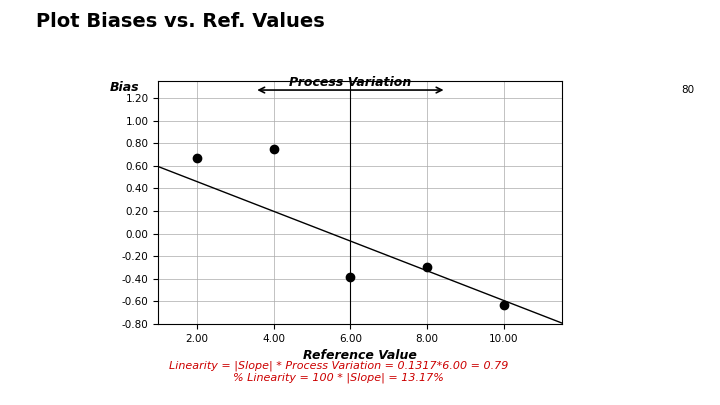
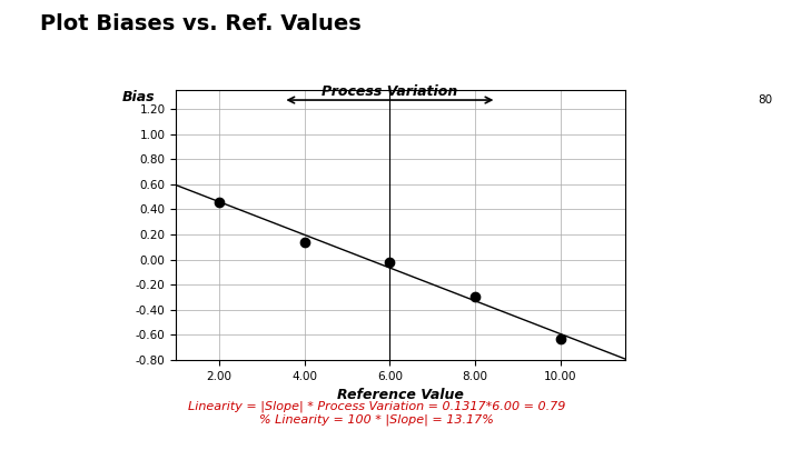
2.00: 0.67 -> 0.46
4.00: 0.75 -> 0.14
6.00: -0.38 -> -0.02
